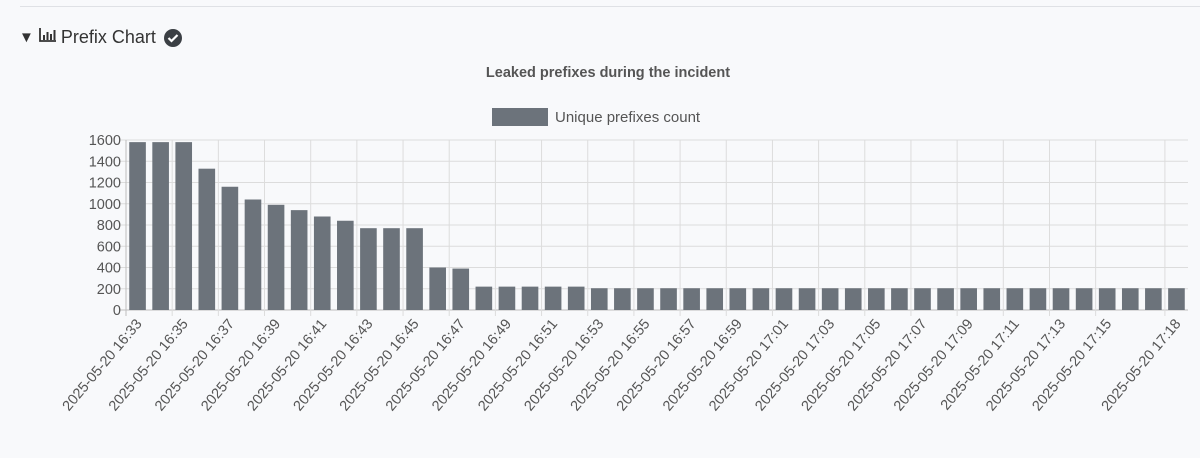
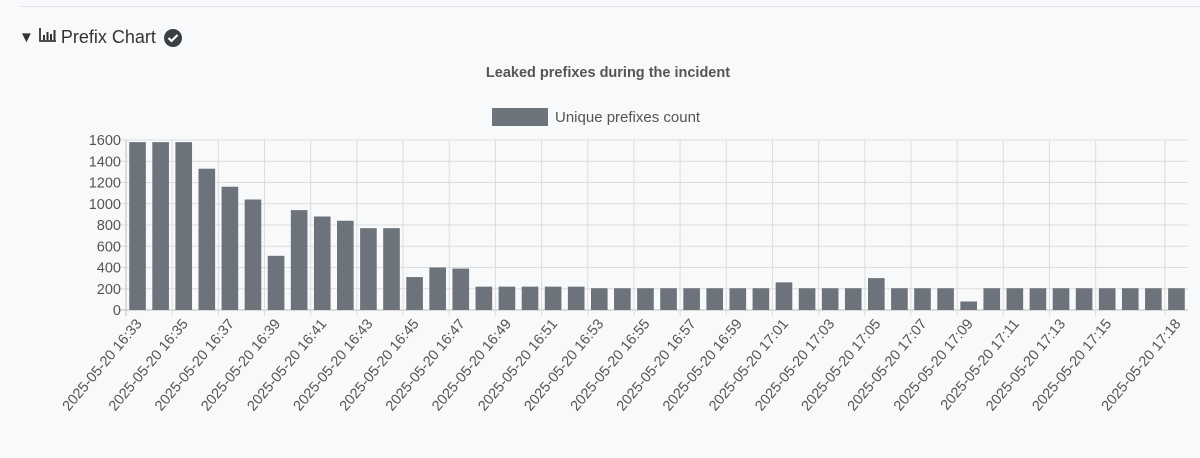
2025-05-20 16:39: 990 -> 510
2025-05-20 16:45: 770 -> 310
2025-05-20 17:01: 200 -> 260
2025-05-20 17:05: 200 -> 300
2025-05-20 17:09: 200 -> 80
